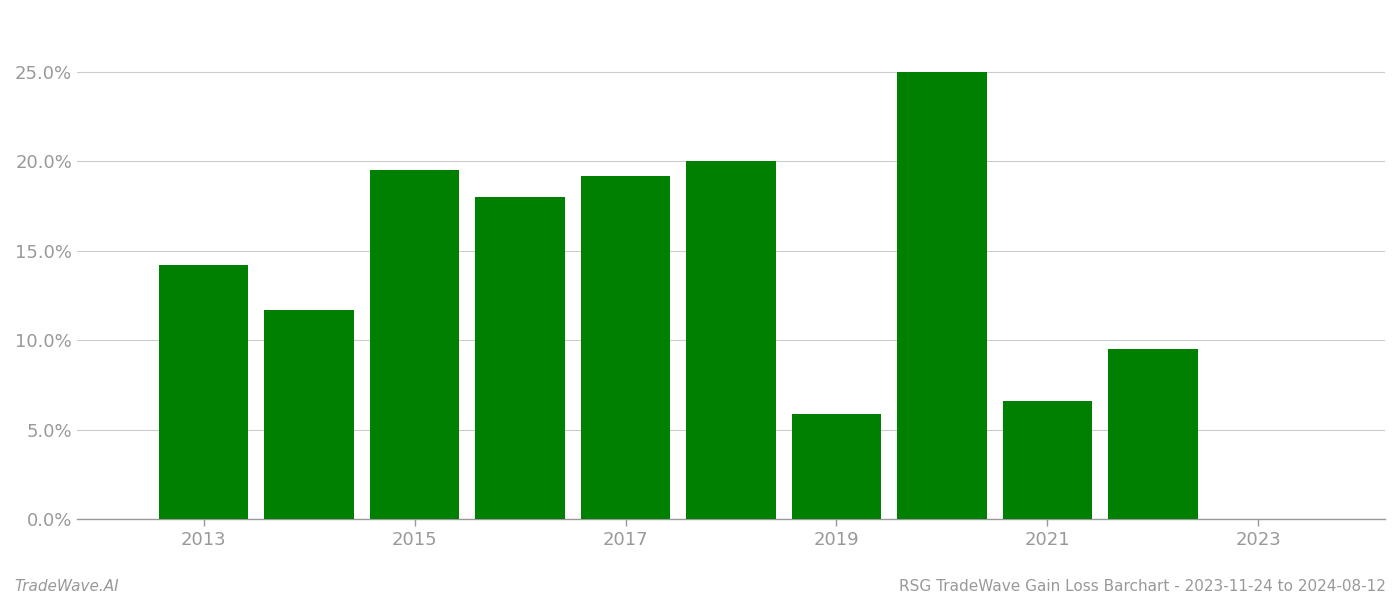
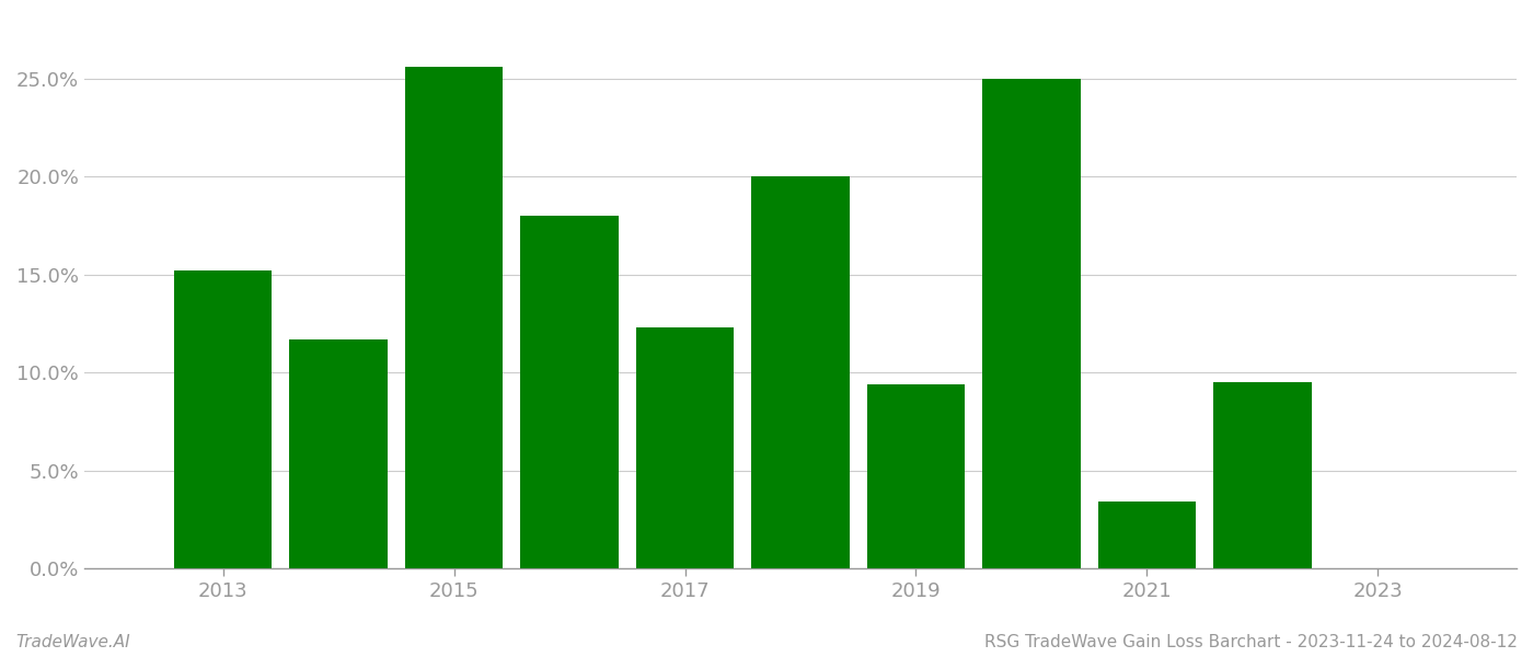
2013: 14.2% -> 15.2%
2015: 19.5% -> 25.6%
2017: 19.2% -> 12.3%
2019: 5.9% -> 9.4%
2021: 6.6% -> 3.4%
